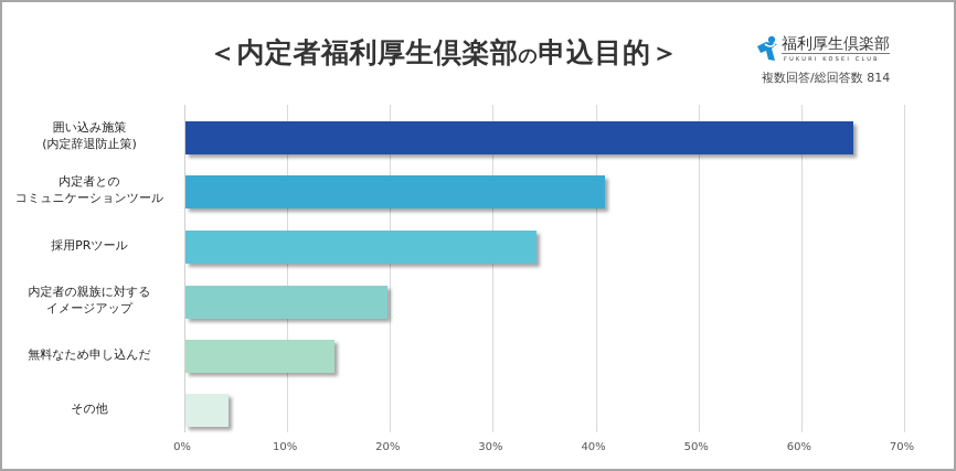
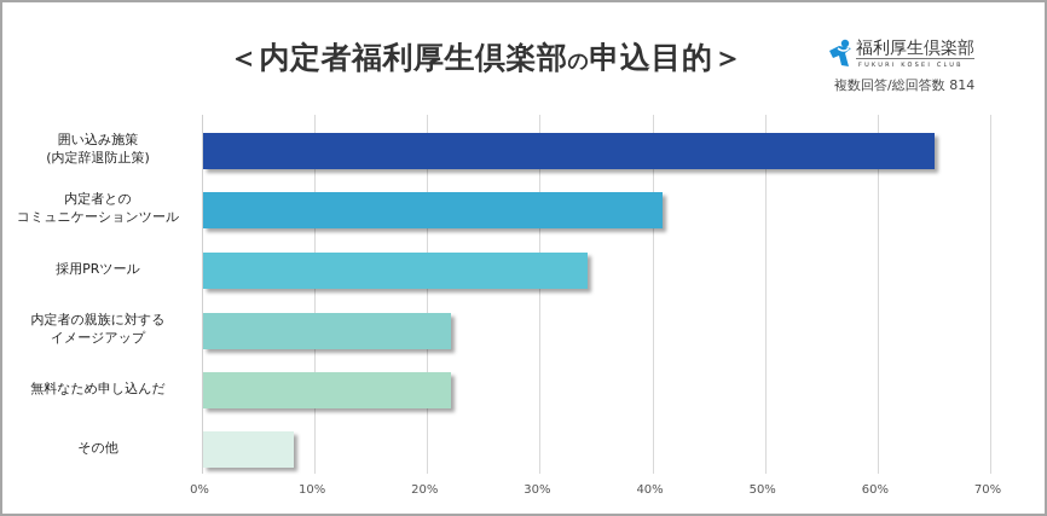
内定者の親族に対するイメージアップ: 20% -> 22%
無料なため申し込んだ: 14% -> 22%
その他: 4% -> 8%
